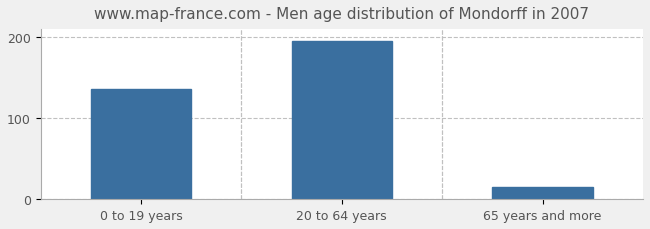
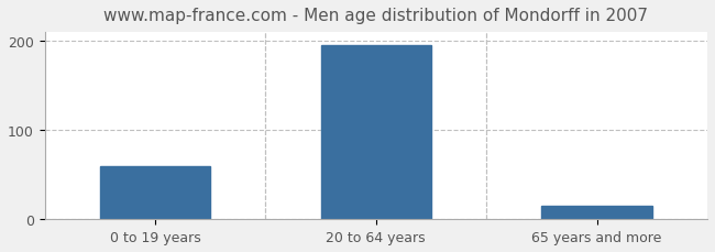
0 to 19 years: 136 -> 60
